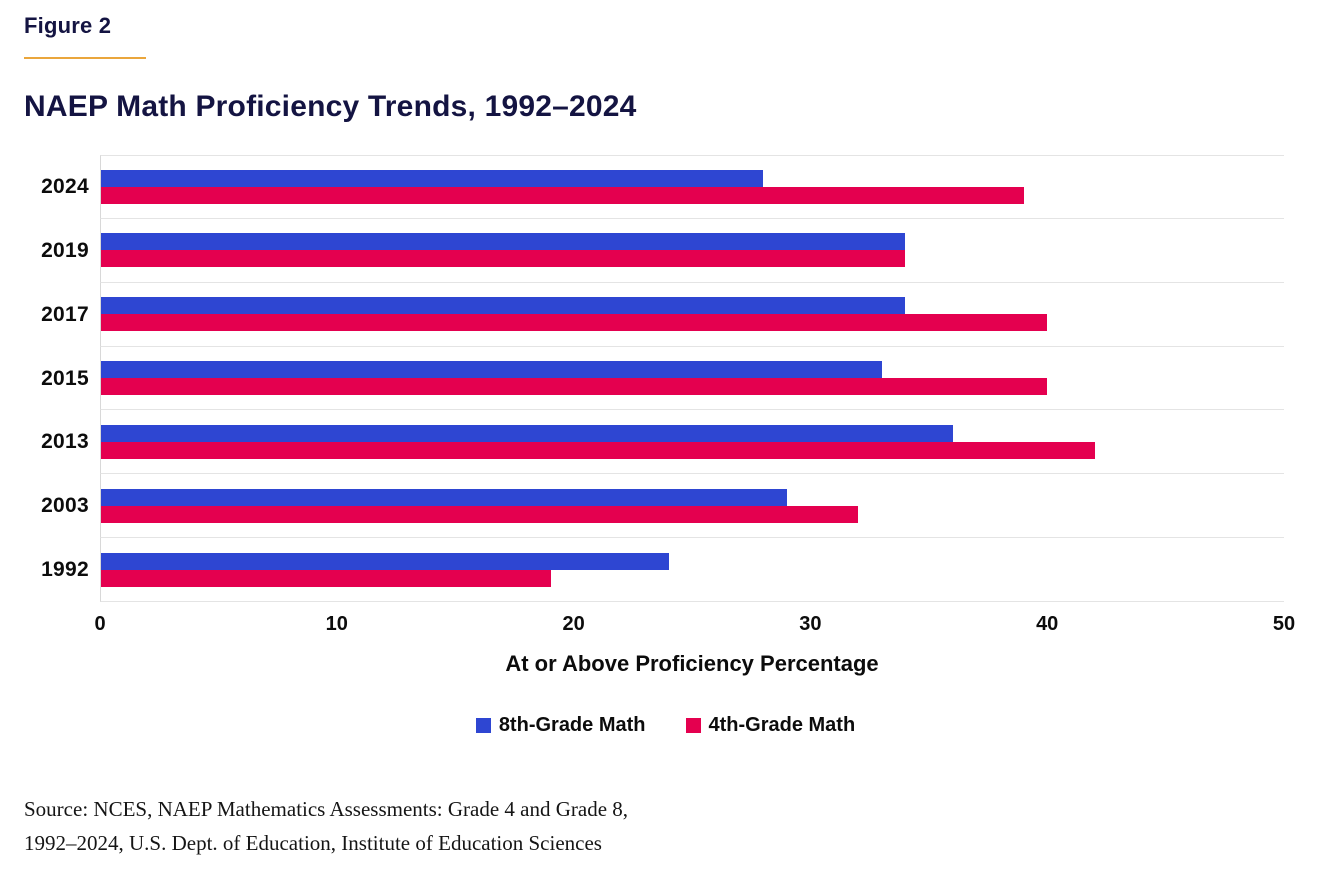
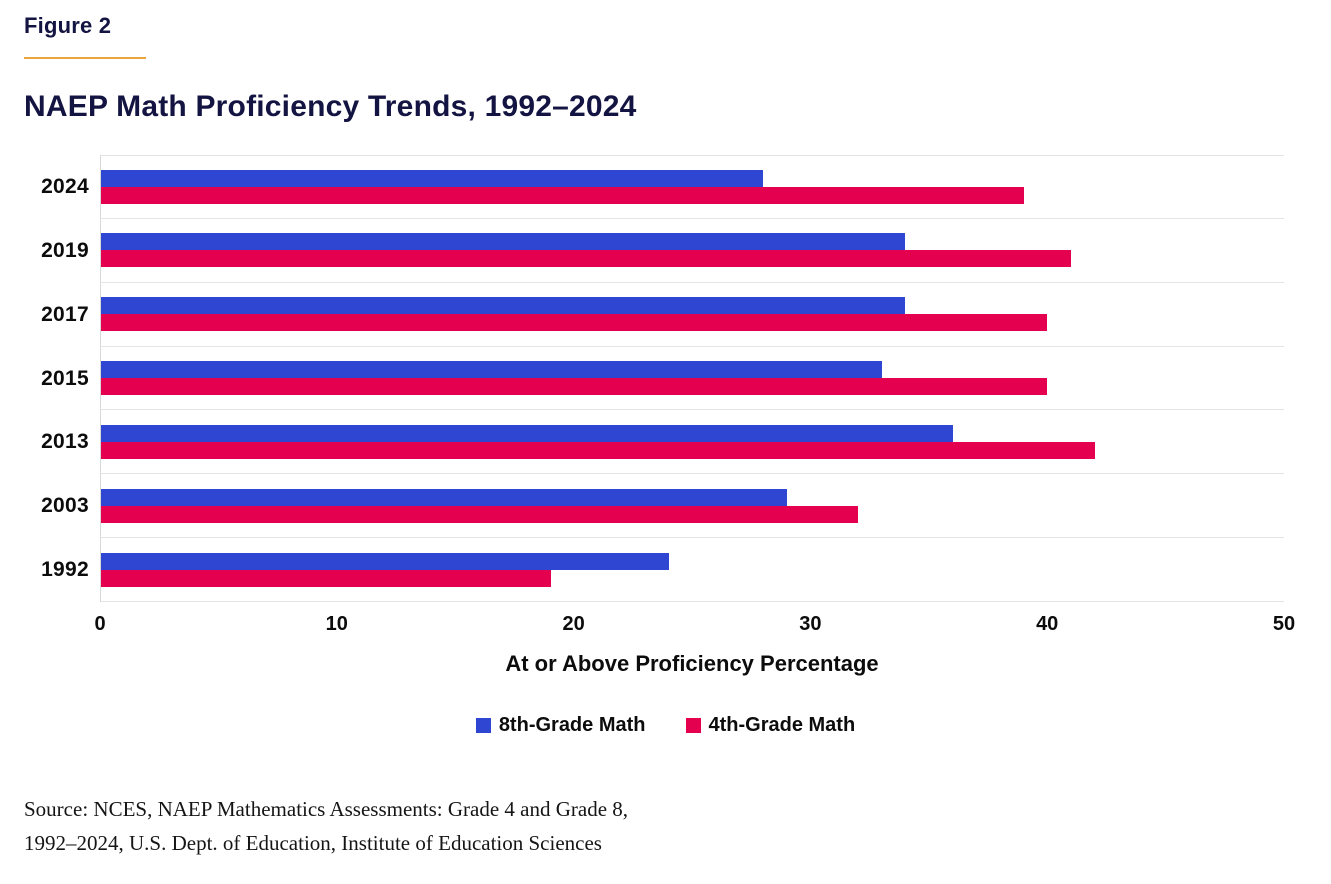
4th-Grade Math/2019: 34 -> 41
